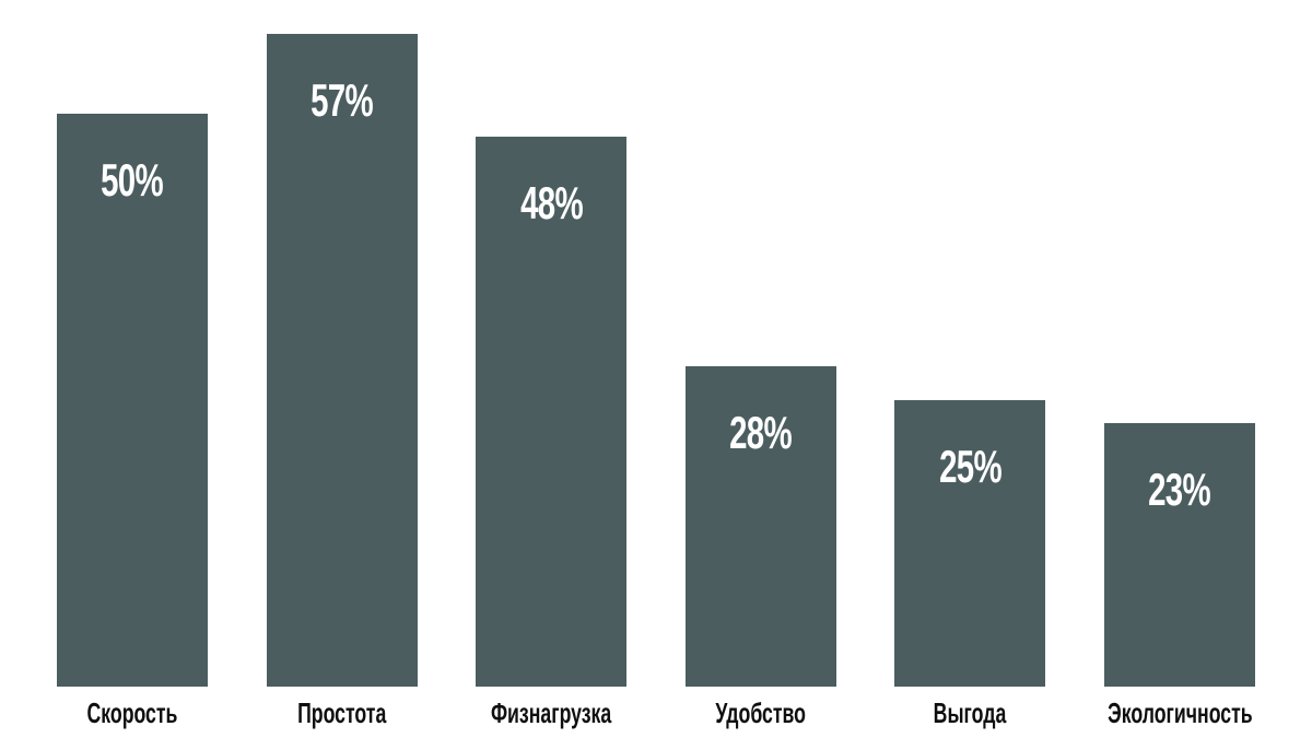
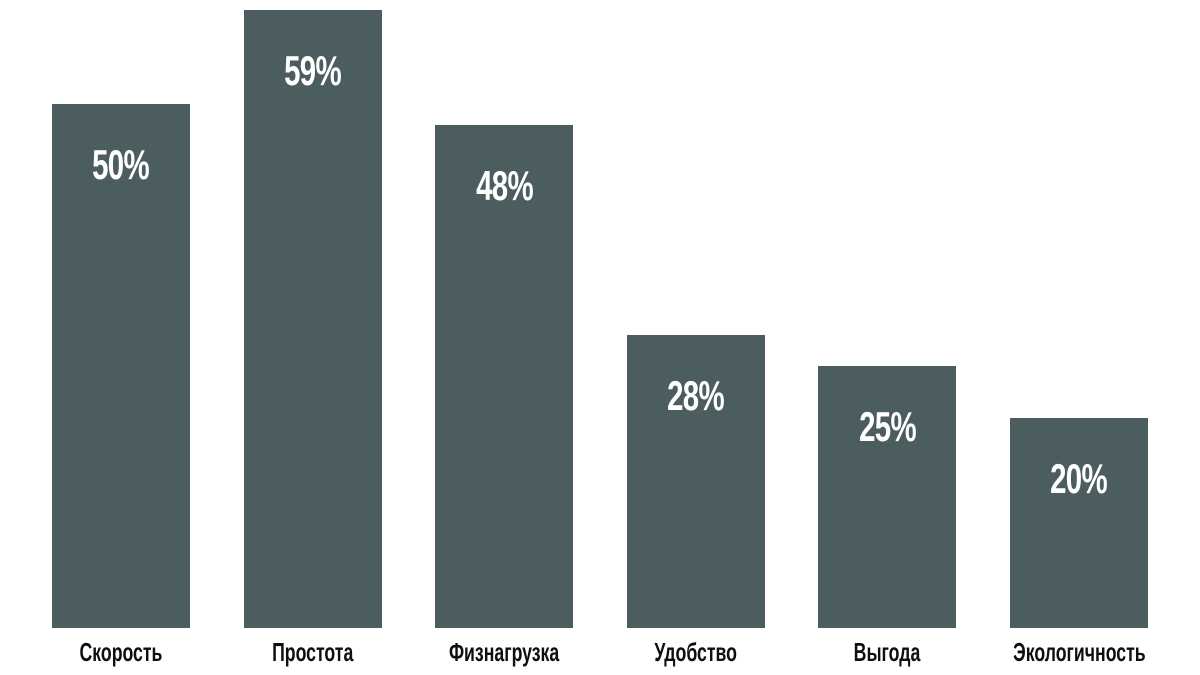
Простота: 57% -> 59%
Экологичность: 23% -> 20%
